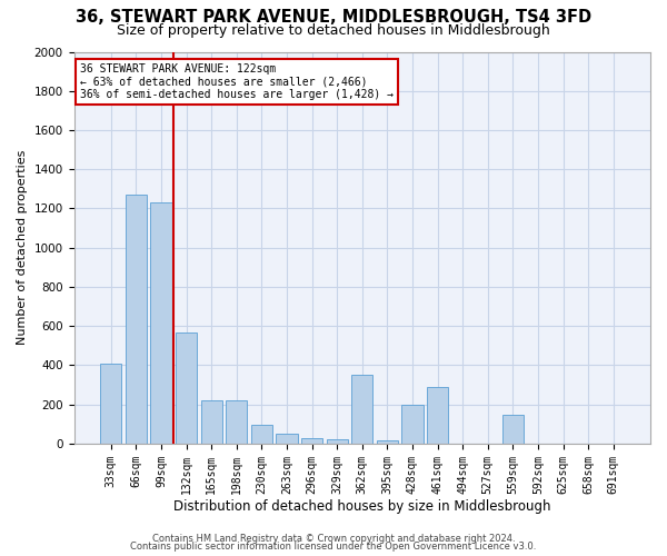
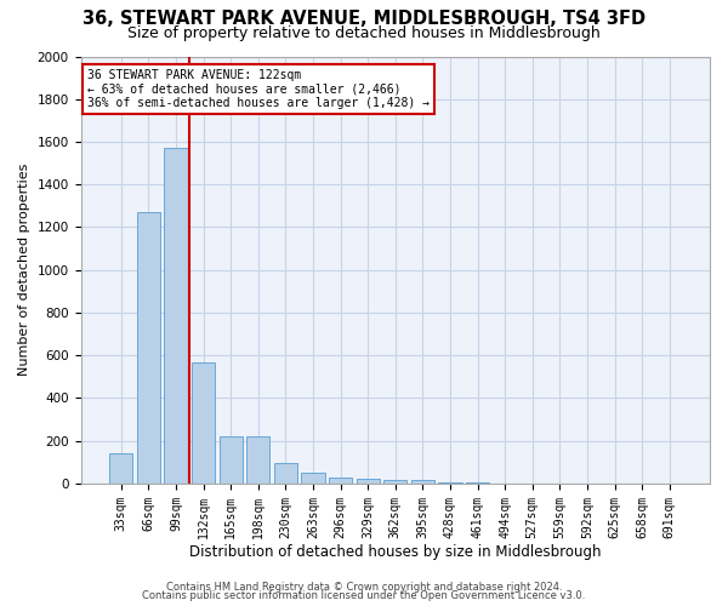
33sqm: 410 -> 140
99sqm: 1230 -> 1570
362sqm: 350 -> 20
428sqm: 200 -> 0
461sqm: 290 -> 0
559sqm: 150 -> 0
